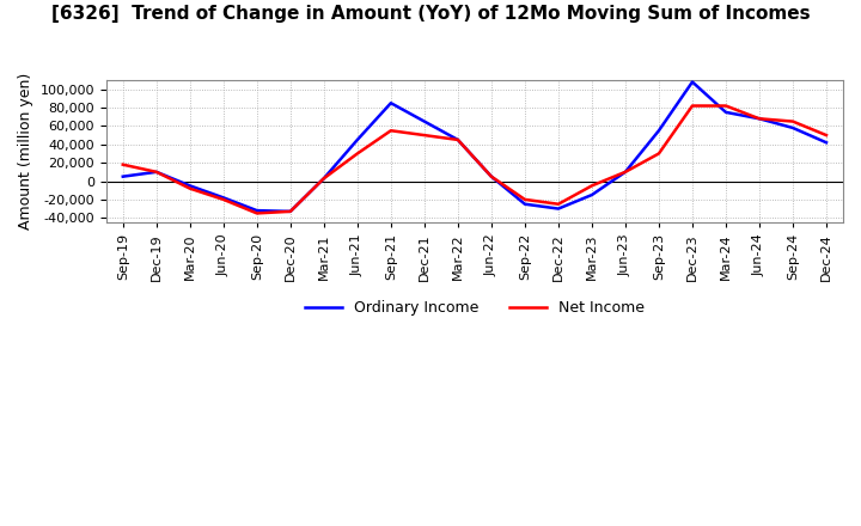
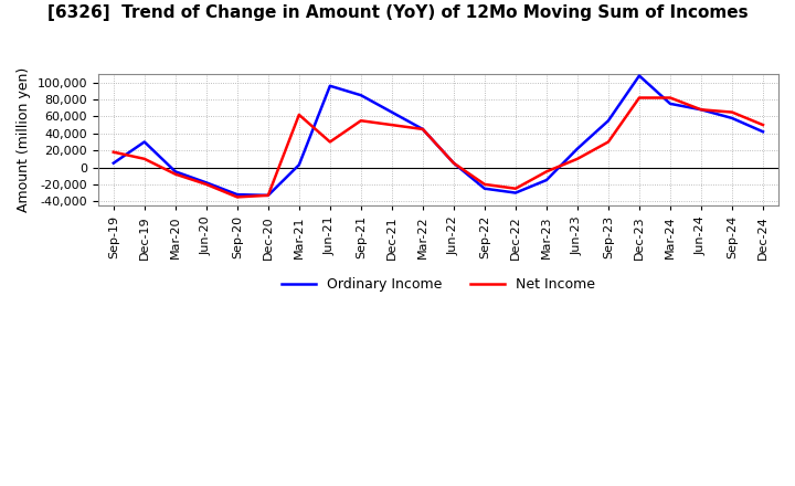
Ordinary Income/Dec-19: 10,000 -> 30,000
Net Income/Mar-21: 3,000 -> 62,000
Ordinary Income/Jun-21: 45,000 -> 96,000
Ordinary Income/Jun-23: 10,000 -> 22,000
